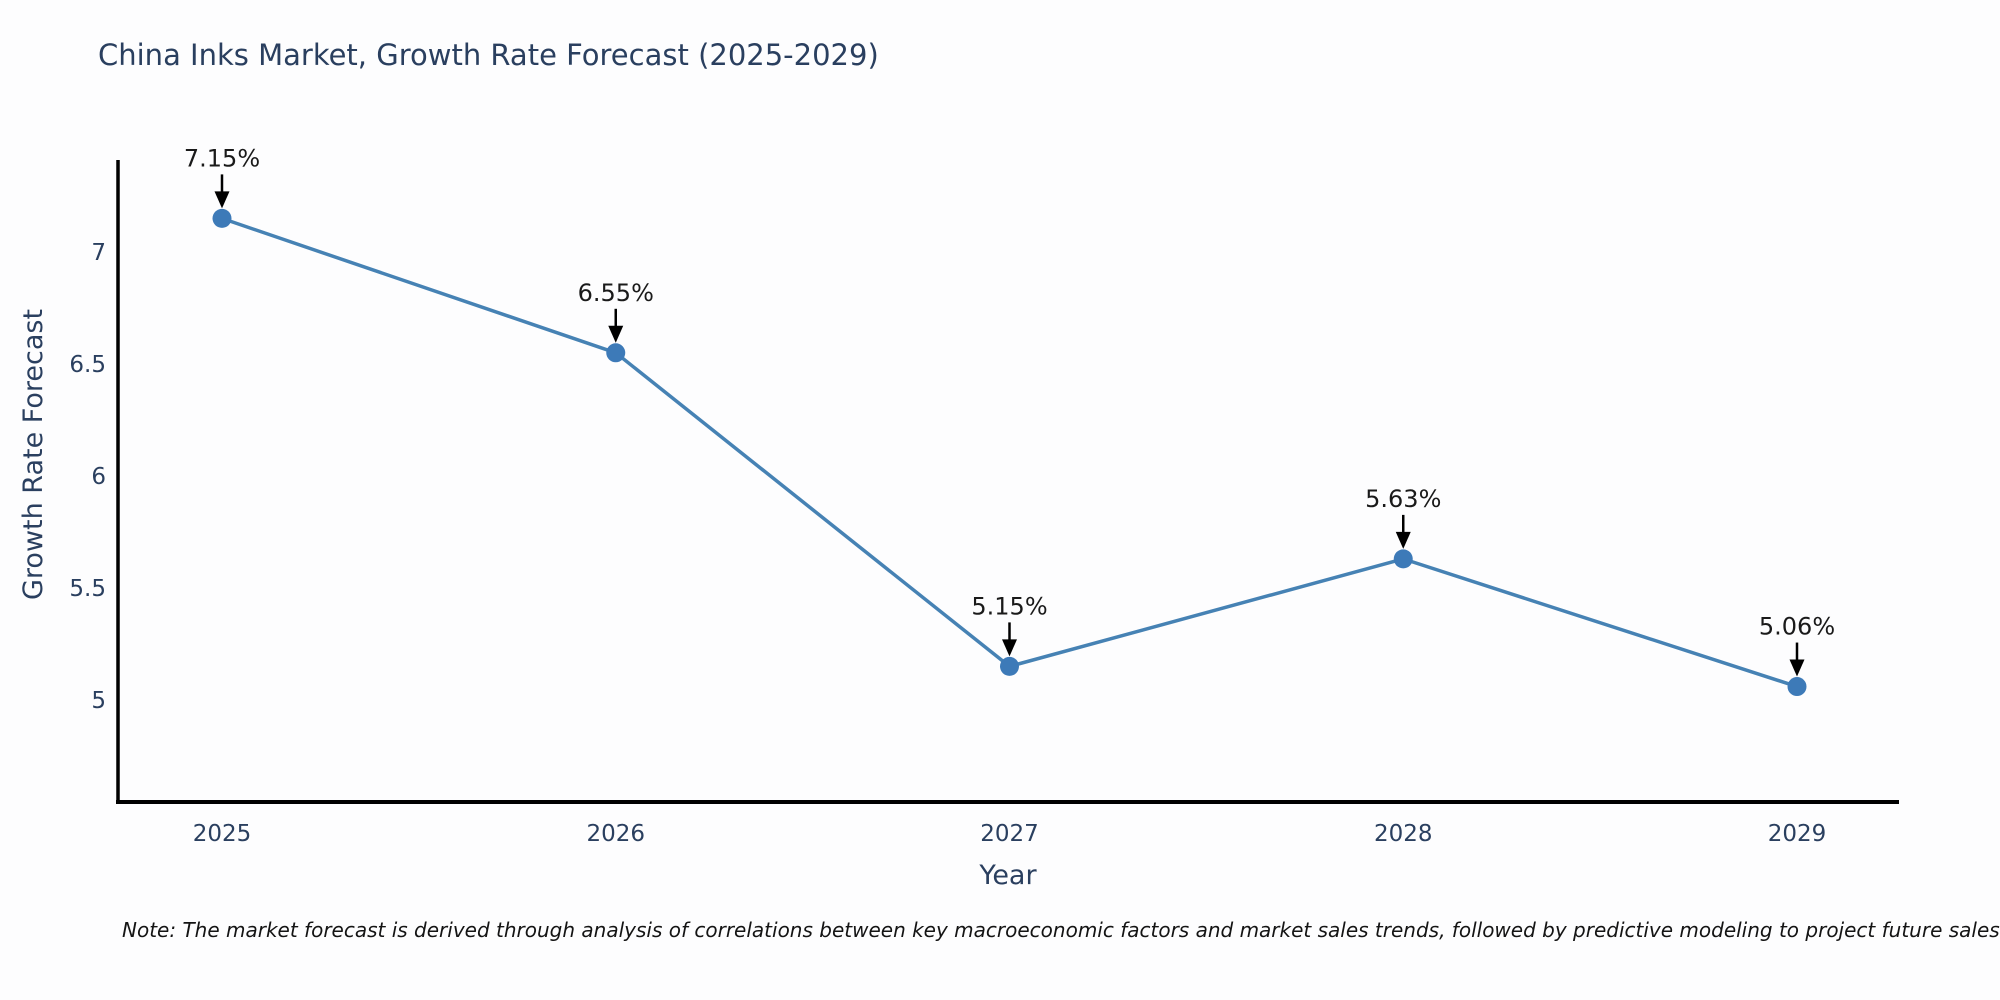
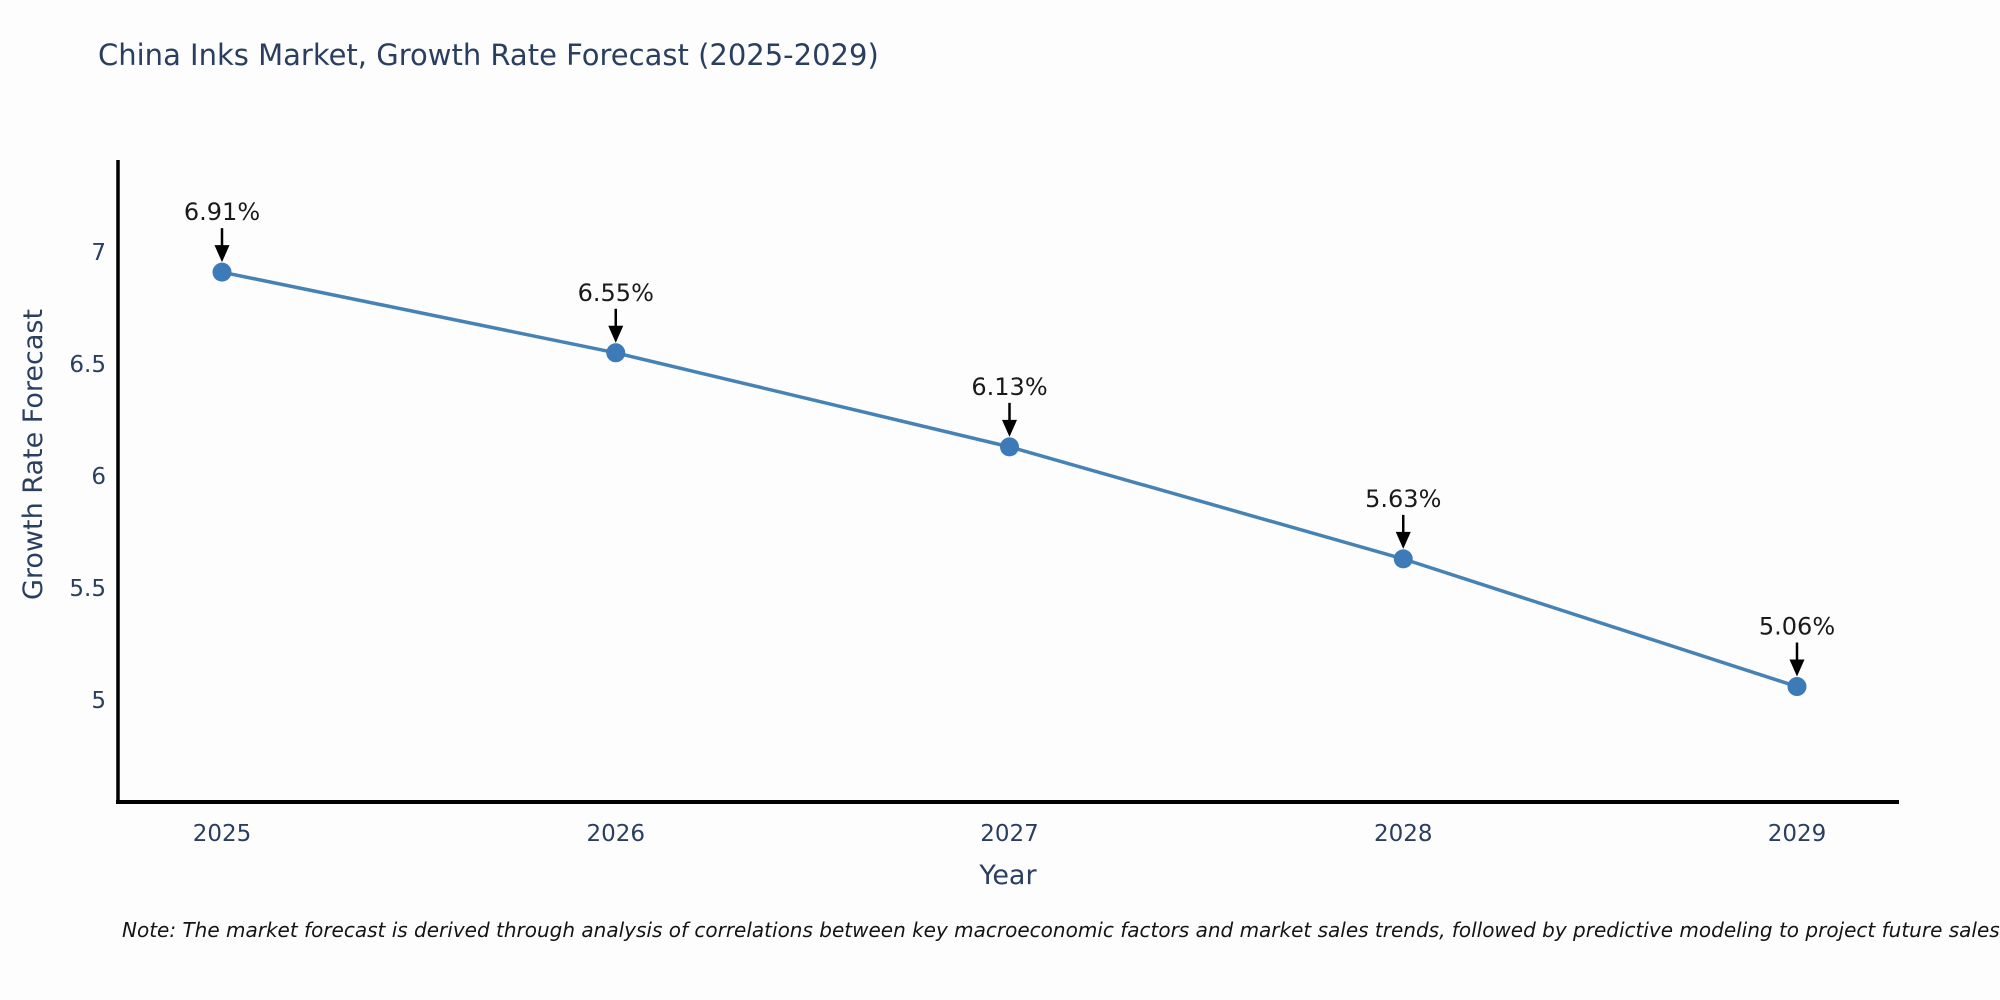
2025: 7.15% -> 6.91%
2027: 5.15% -> 6.13%
